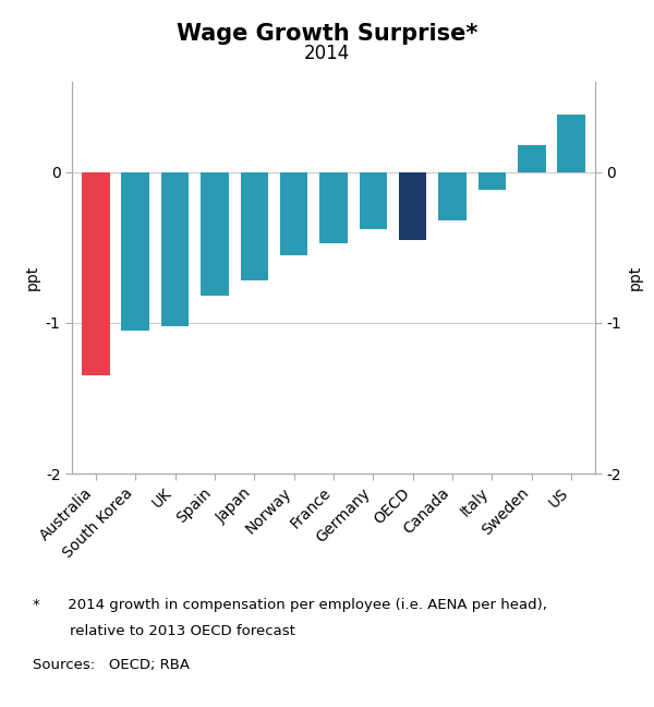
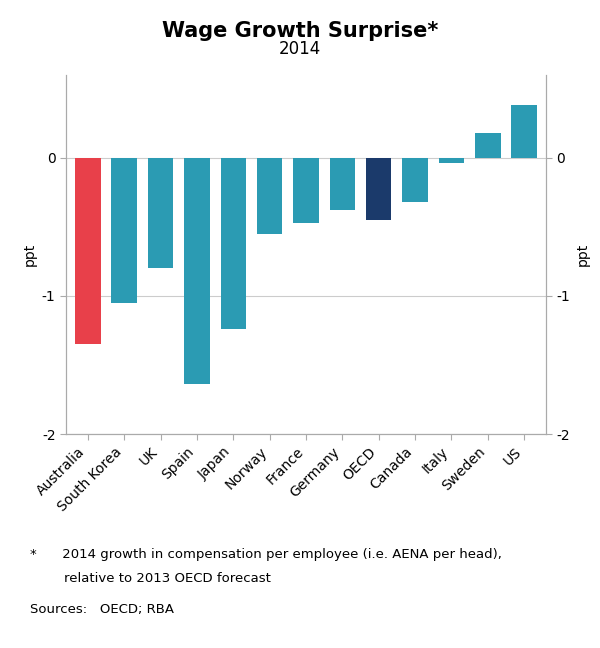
UK: -1.02 -> -0.80
Spain: -0.82 -> -1.64
Japan: -0.72 -> -1.24
Italy: -0.12 -> -0.04
